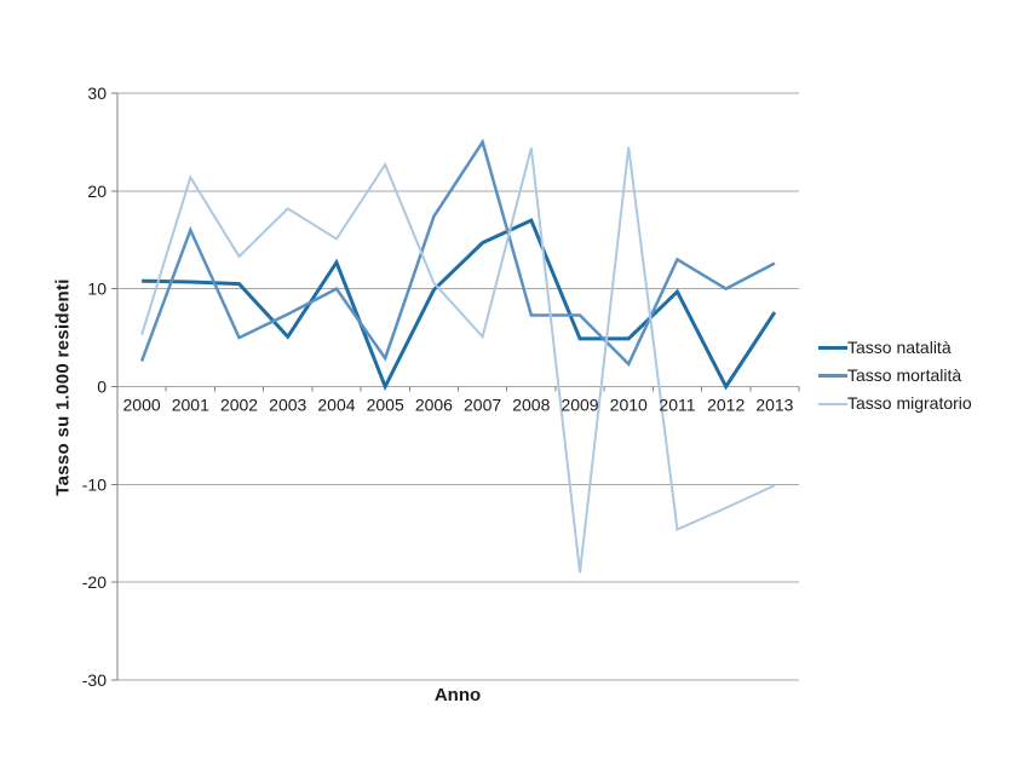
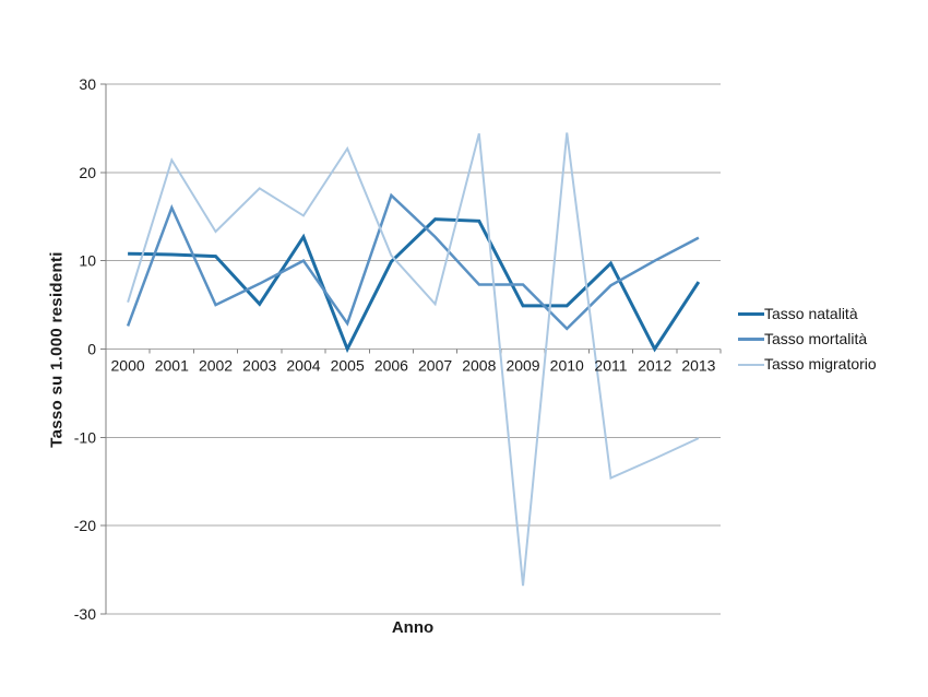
Tasso mortalità/2007: 25 -> 13
Tasso natalità/2008: 17 -> 14
Tasso migratorio/2009: -19 -> -27
Tasso mortalità/2011: 13 -> 7
